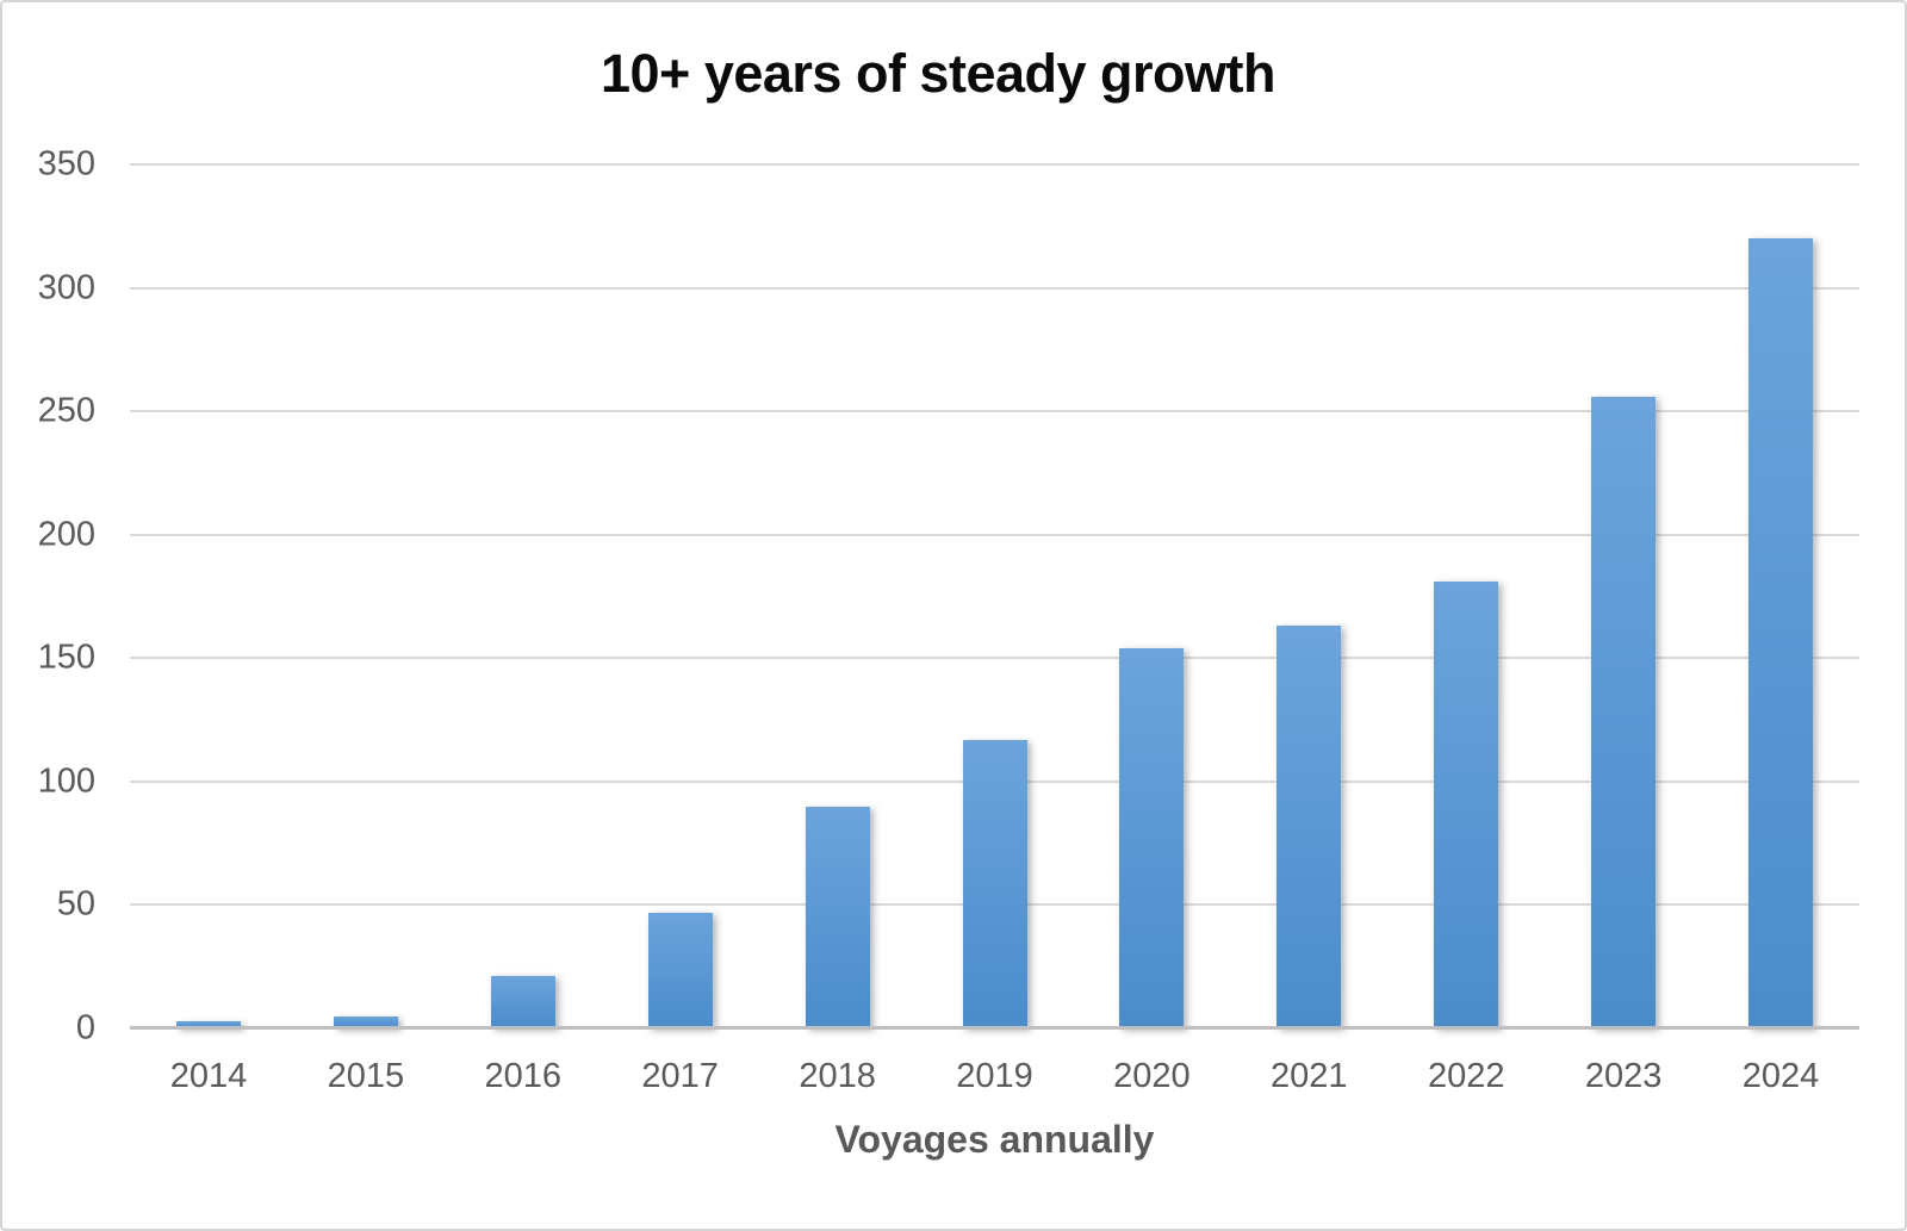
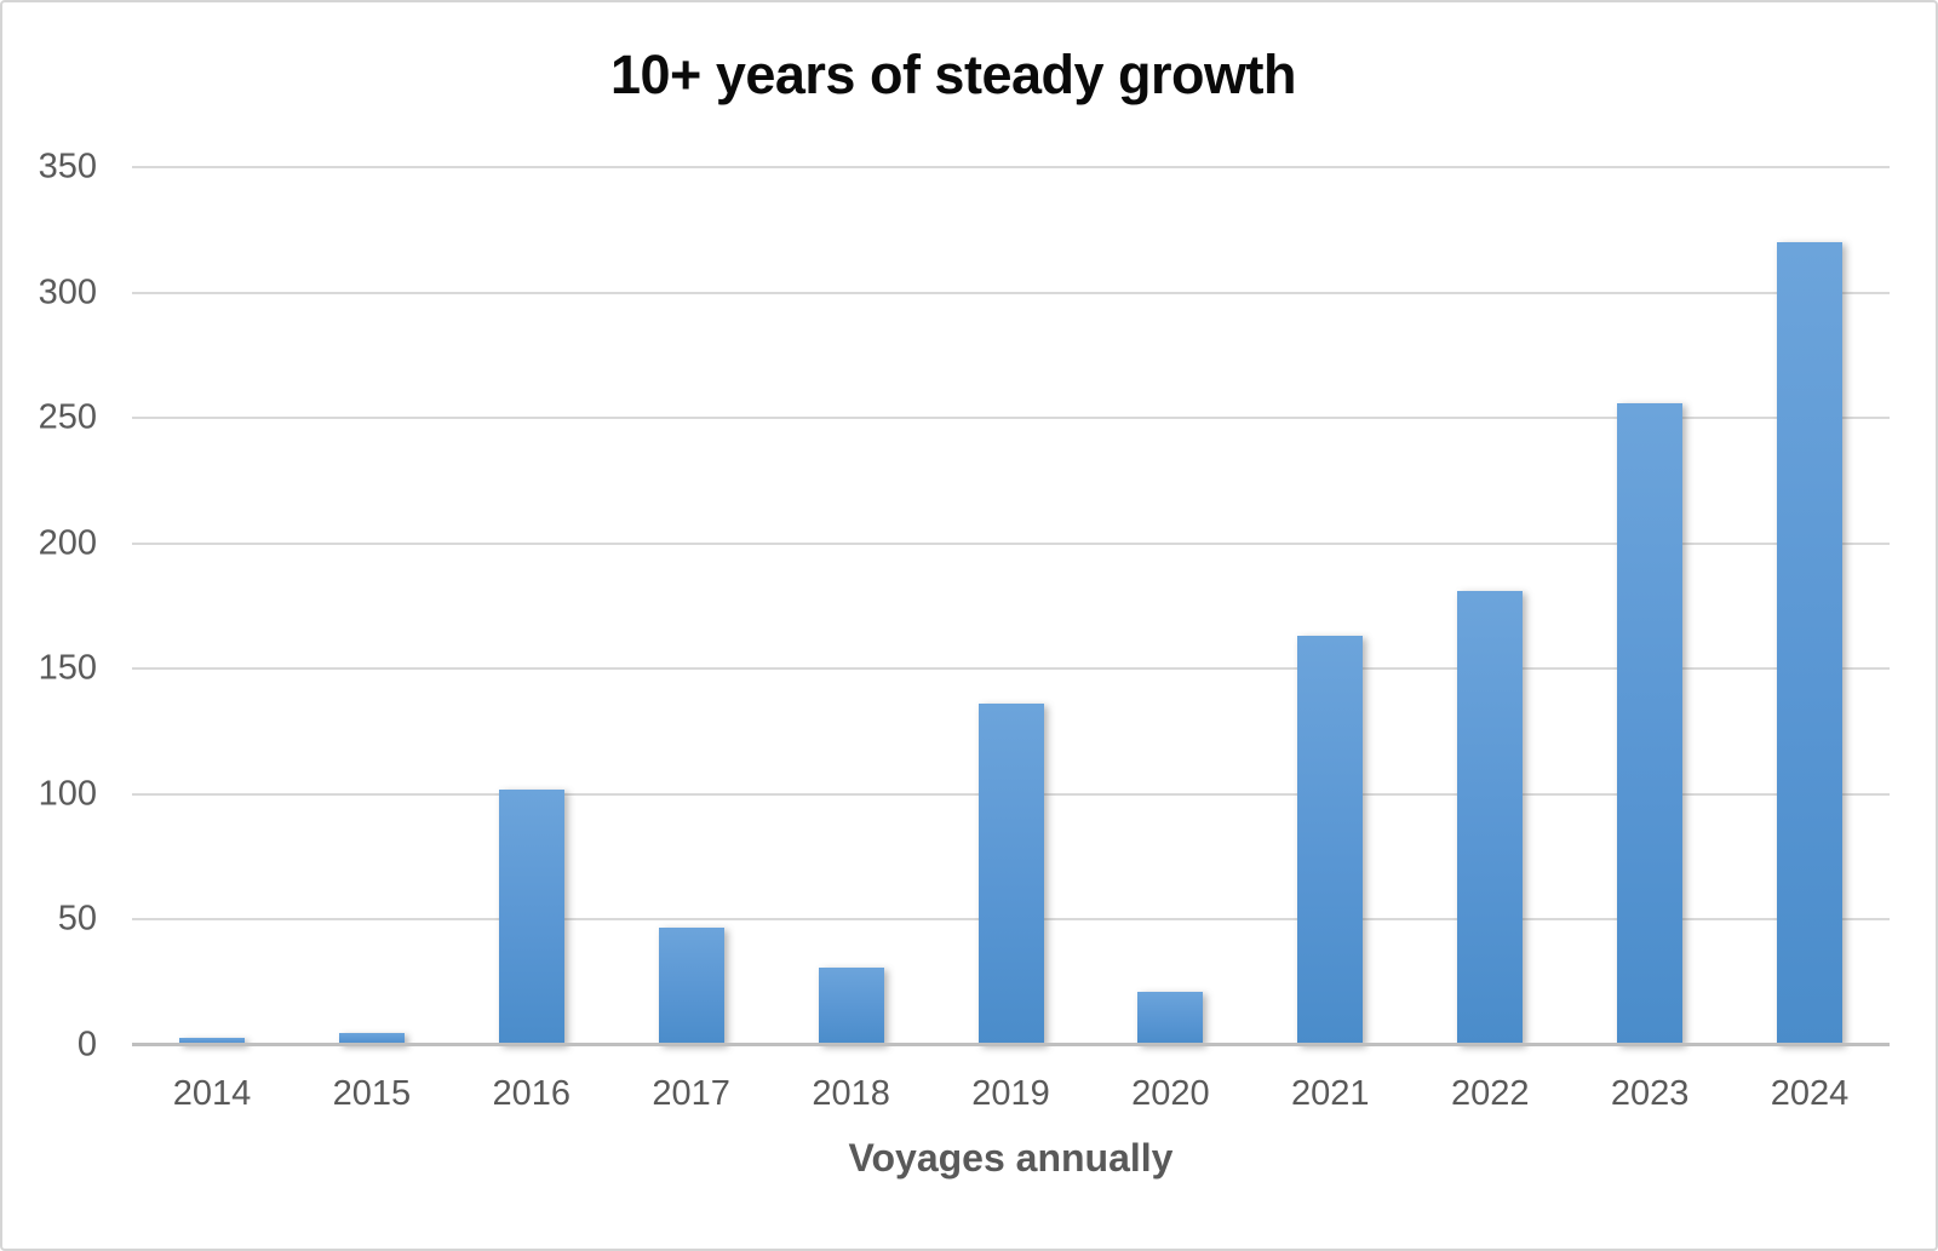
2016: 21 -> 102
2018: 90 -> 31
2019: 117 -> 136
2020: 154 -> 21
